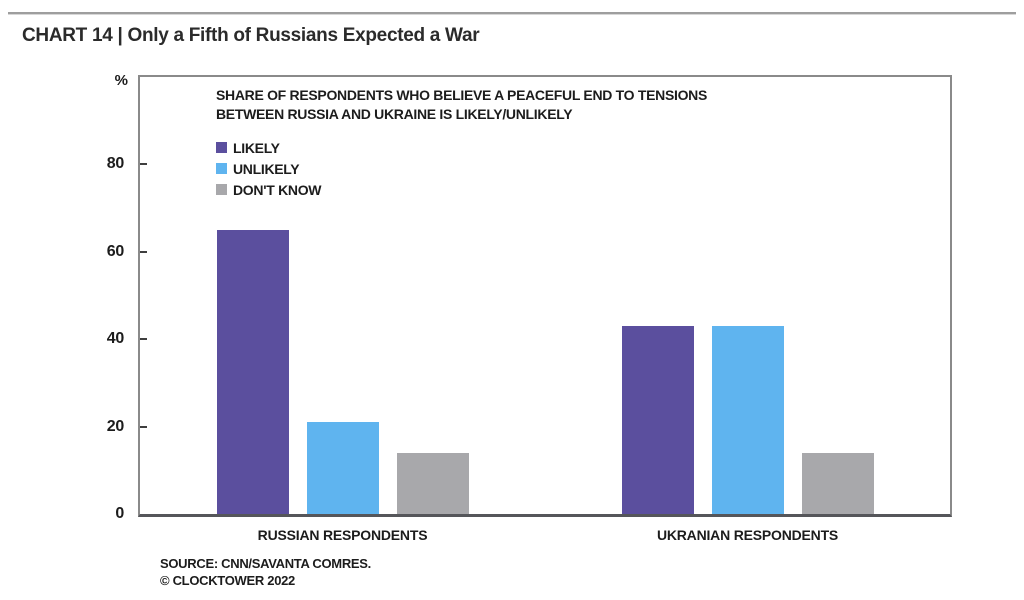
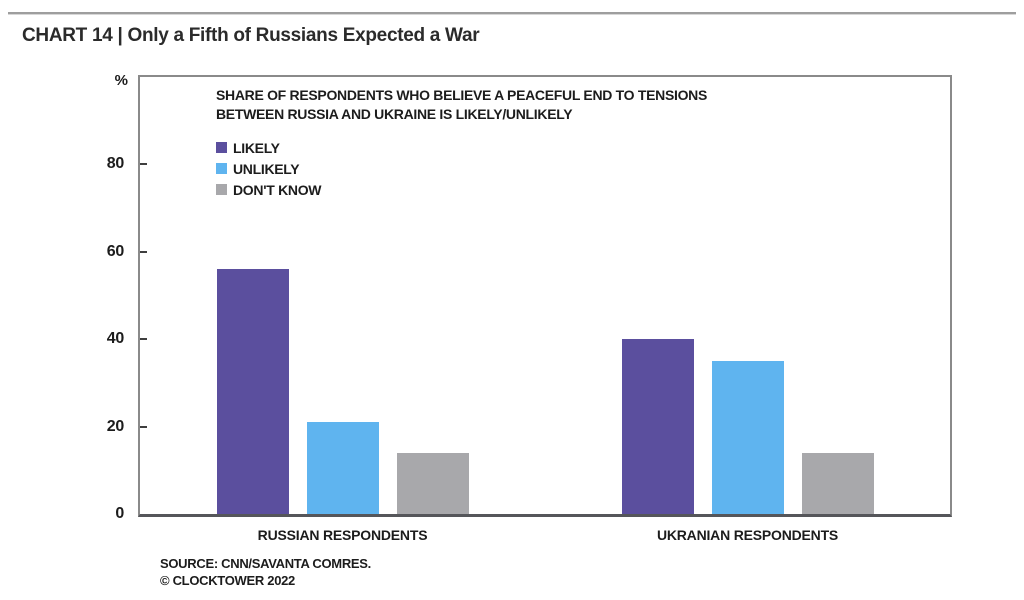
LIKELY/RUSSIAN RESPONDENTS: 65 -> 56
LIKELY/UKRANIAN RESPONDENTS: 43 -> 40
UNLIKELY/UKRANIAN RESPONDENTS: 43 -> 35
